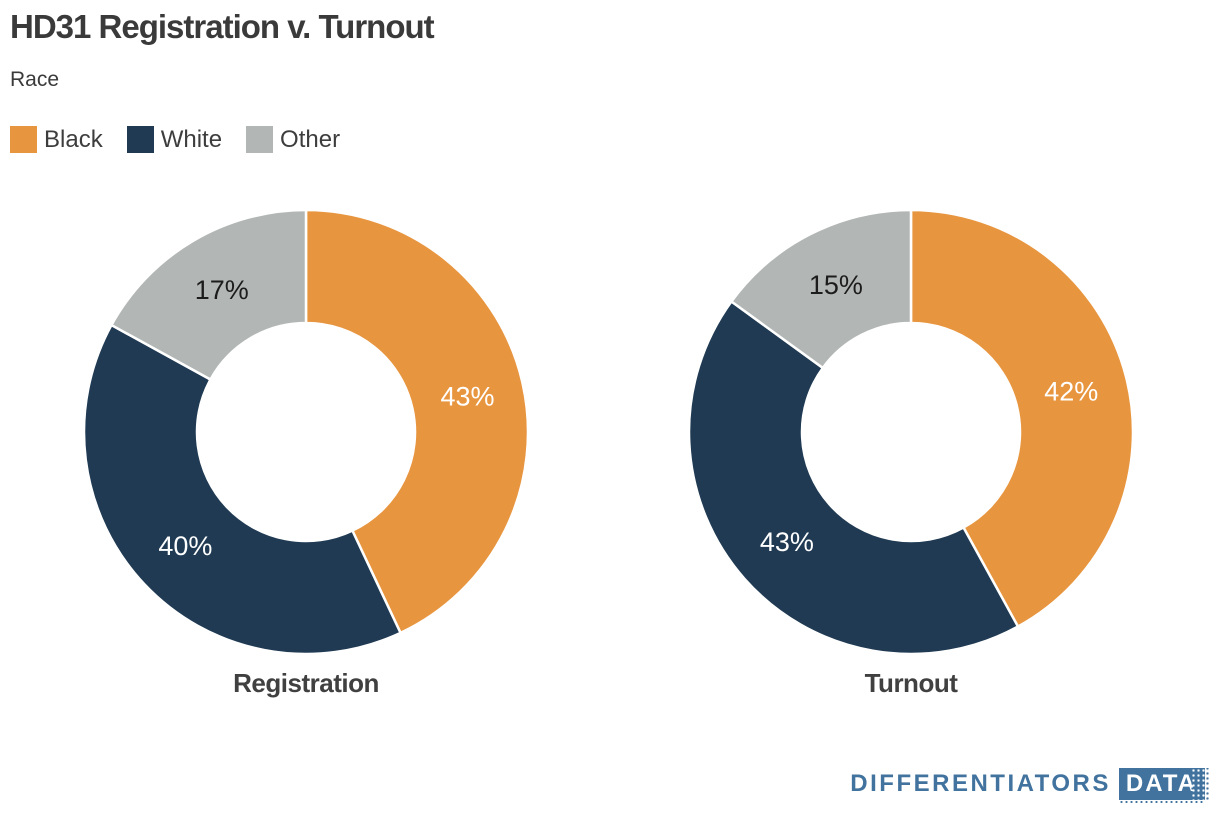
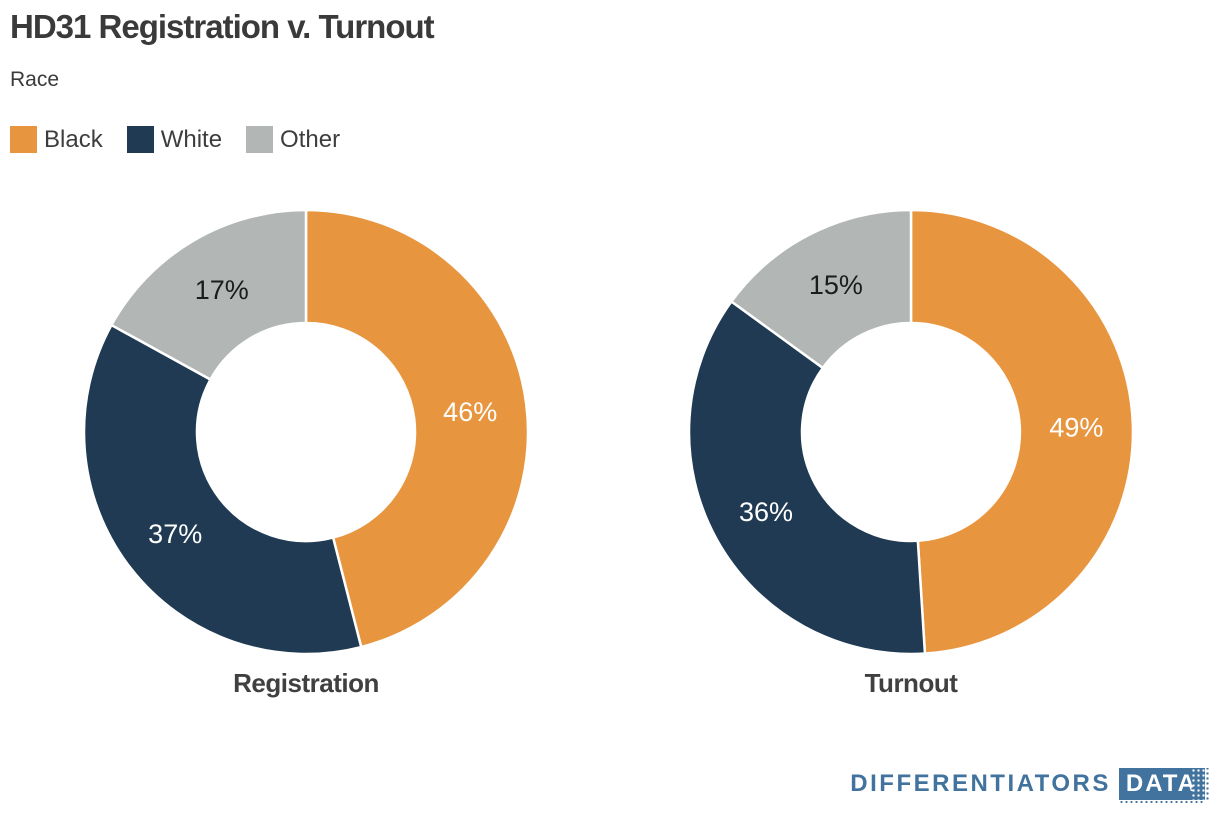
Registration/Black: 43% -> 46%
Registration/White: 40% -> 37%
Turnout/Black: 42% -> 49%
Turnout/White: 43% -> 36%
